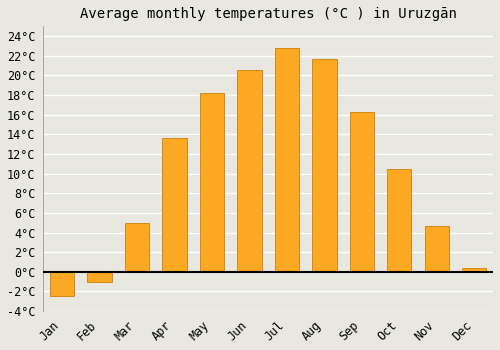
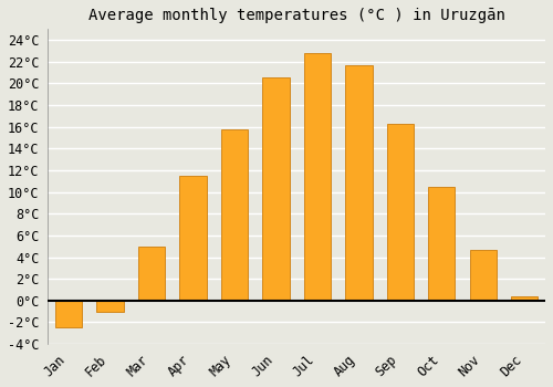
Apr: 13.6°C -> 11.5°C
May: 18.2°C -> 15.8°C
